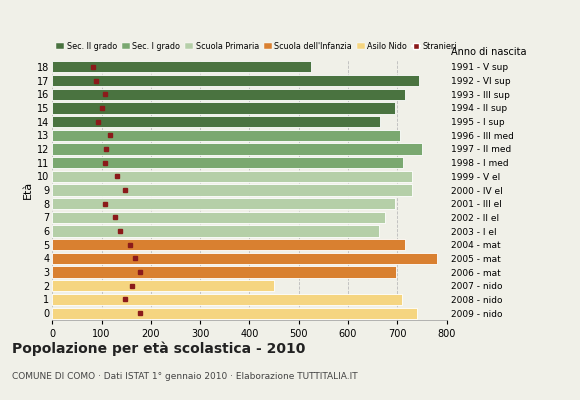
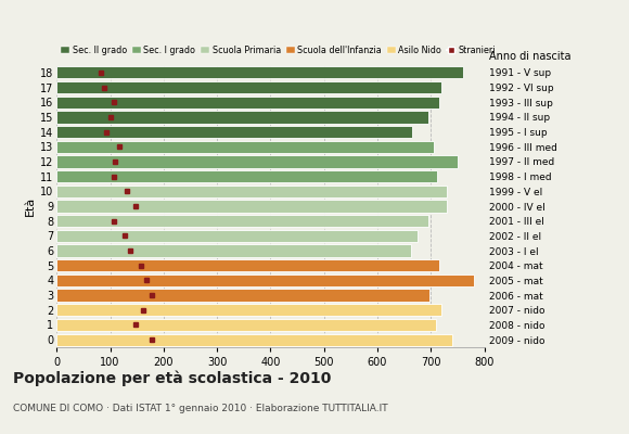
18: 525 -> 760
17: 745 -> 720
2: 450 -> 720
